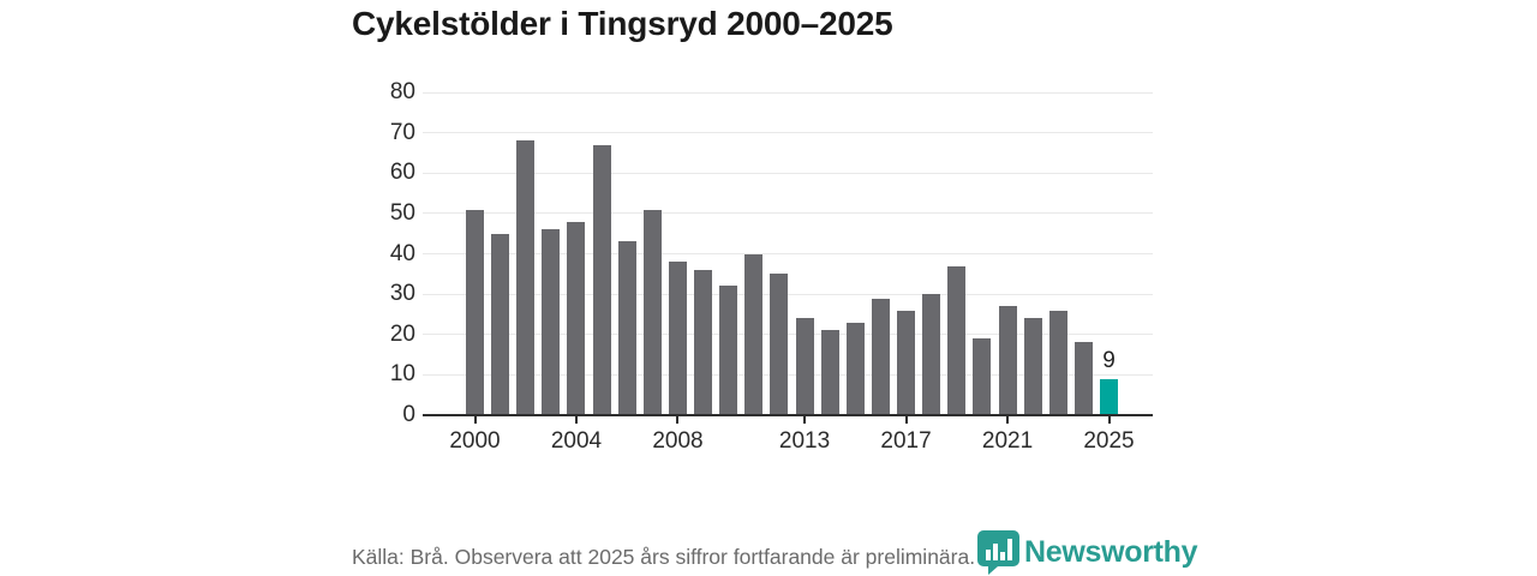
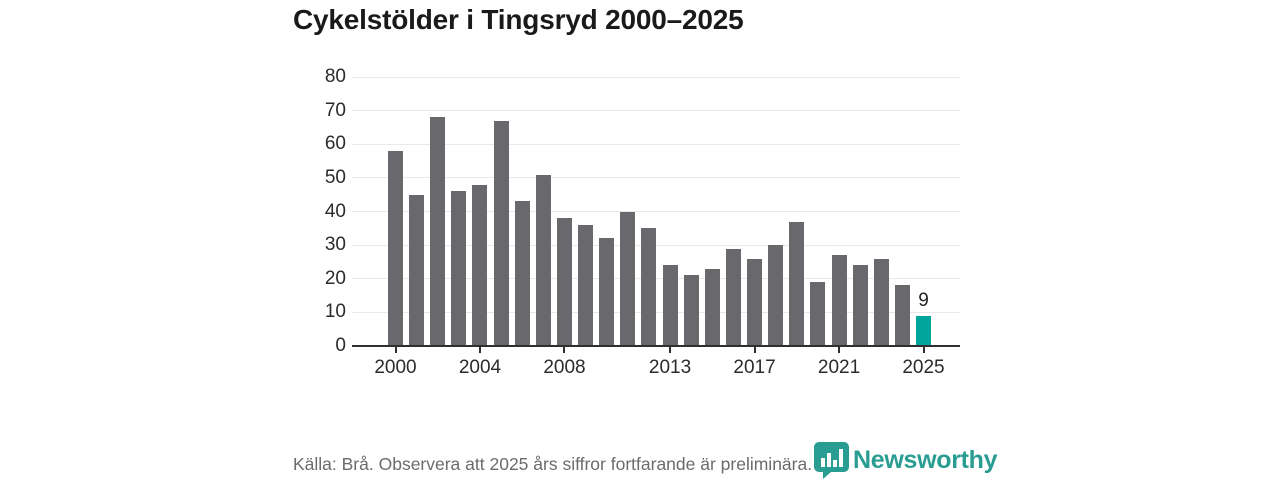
2000: 51 -> 58
